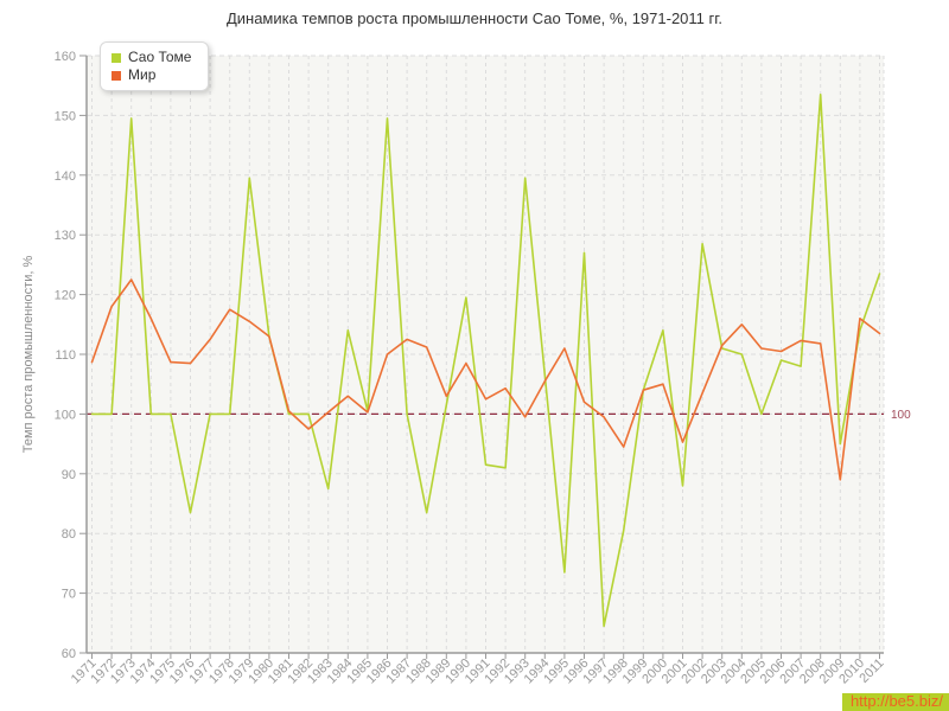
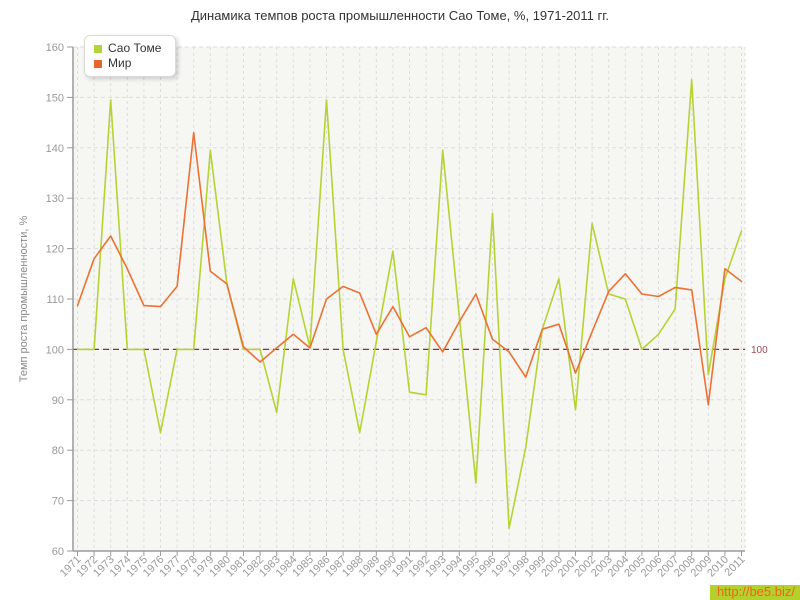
Мир/1978: 118 -> 143
Сао Томе/2002: 128 -> 125
Сао Томе/2006: 109 -> 103
